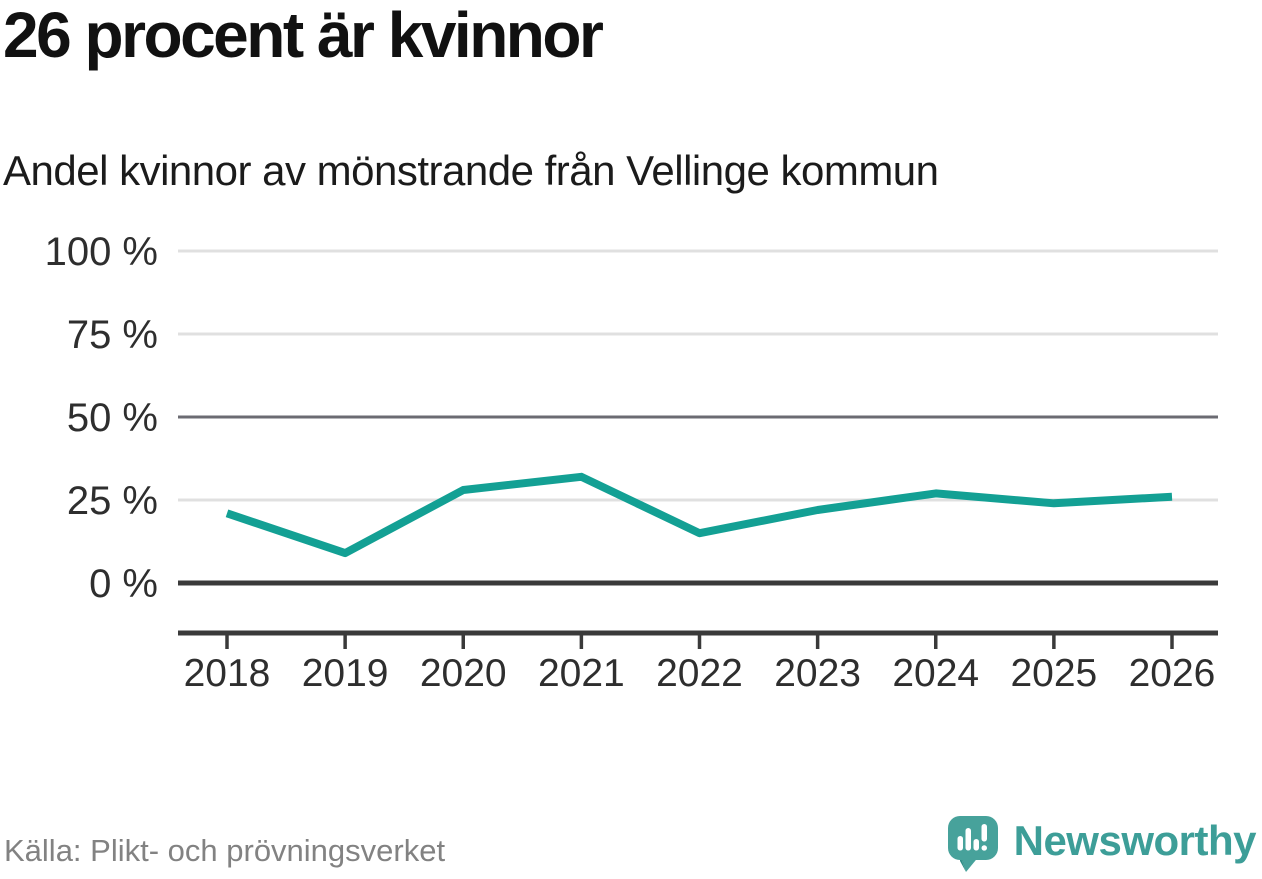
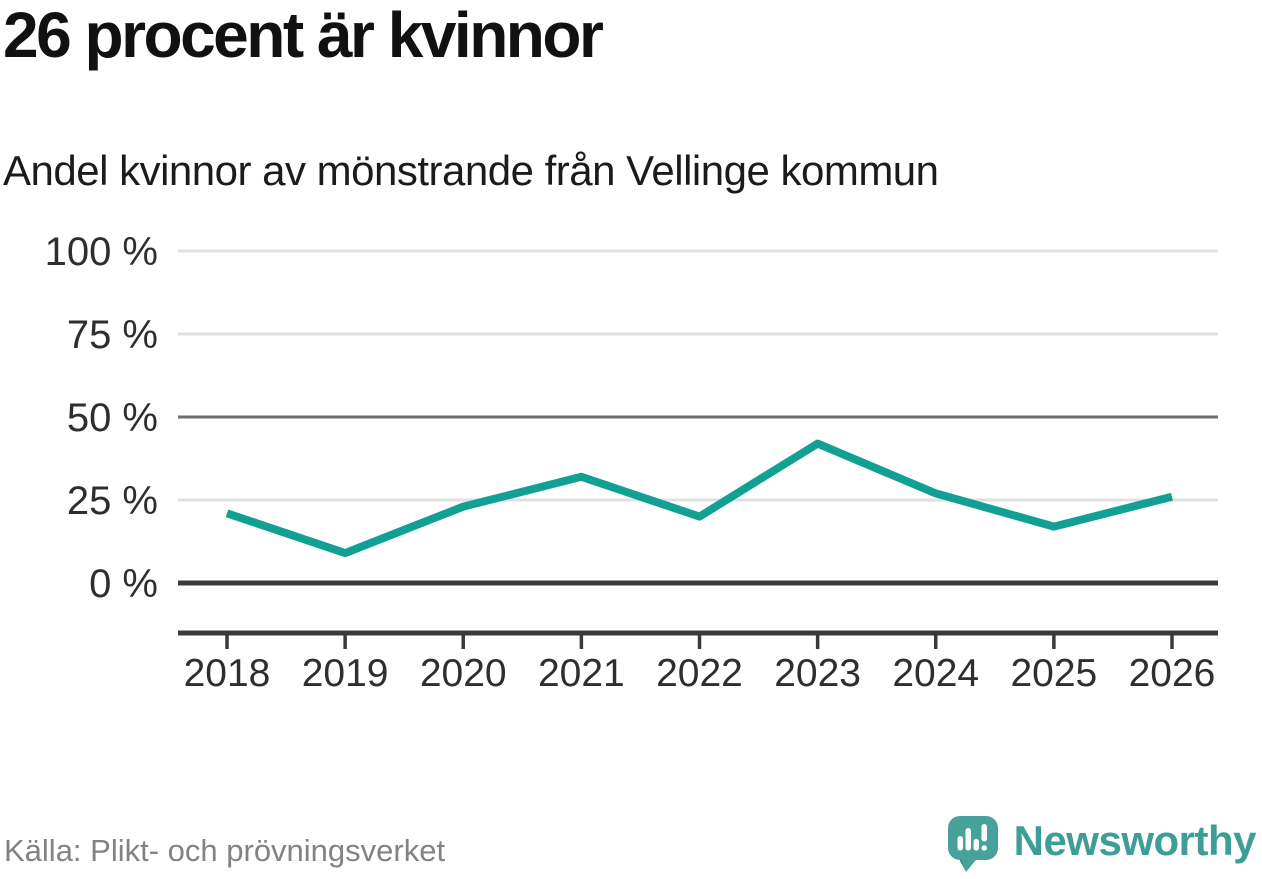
2020: 28% -> 23%
2022: 15% -> 20%
2023: 22% -> 42%
2025: 24% -> 17%
